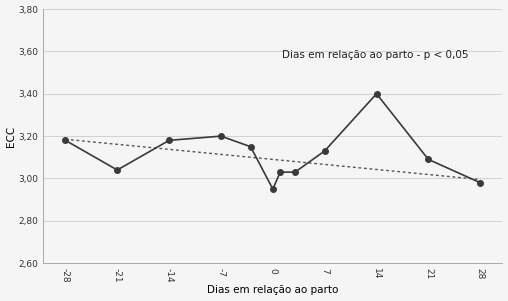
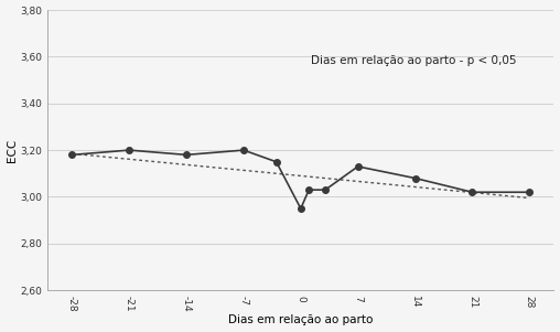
-21: 3,04 -> 3,20
14: 3,40 -> 3,08
21: 3,09 -> 3,02
28: 2,98 -> 3,02
